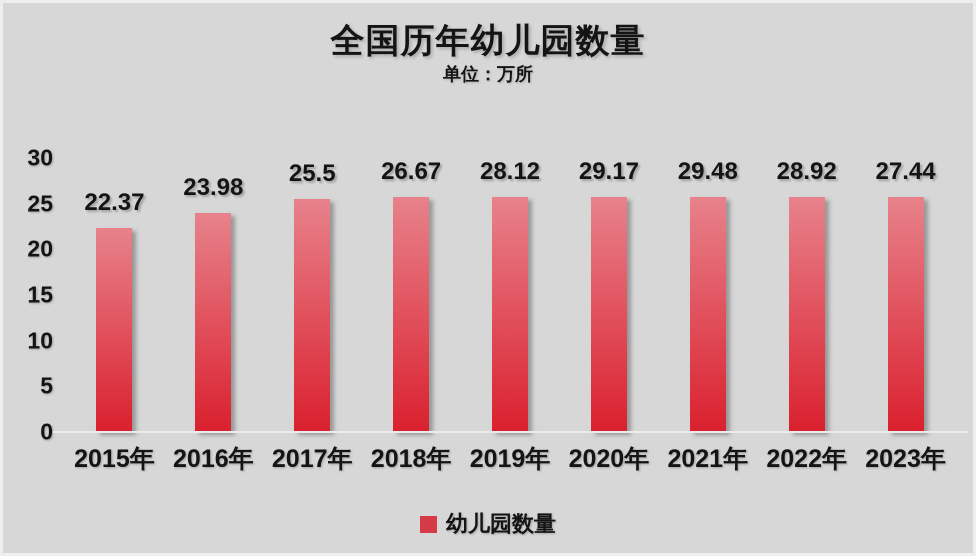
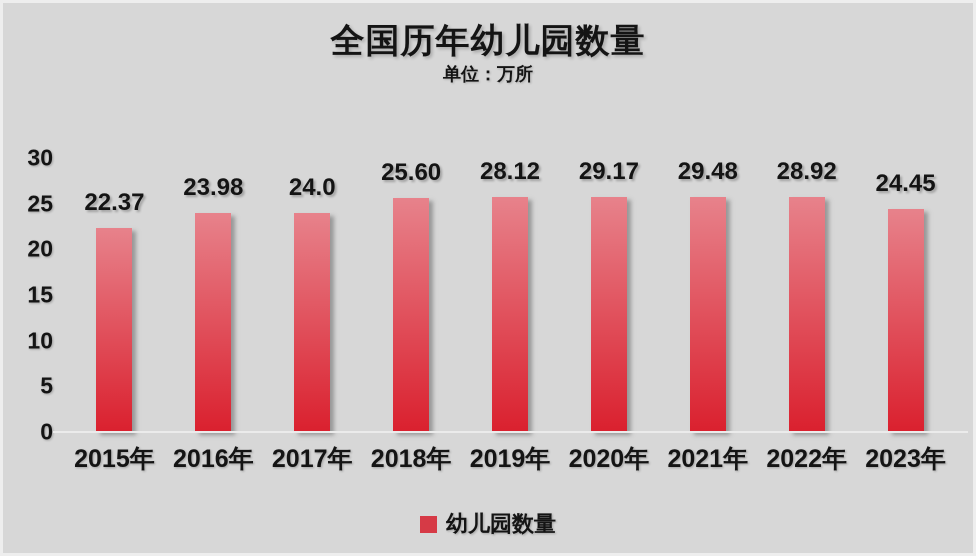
2017年: 25.5 -> 24.0
2018年: 26.67 -> 25.60
2023年: 27.44 -> 24.45
